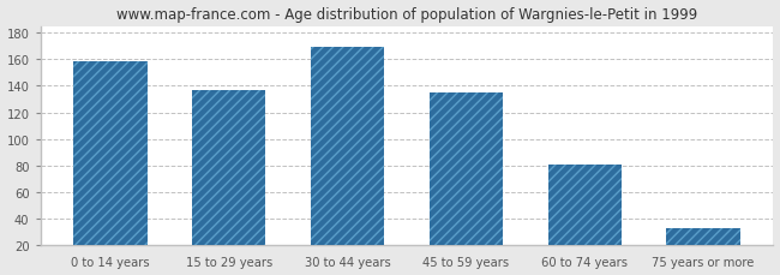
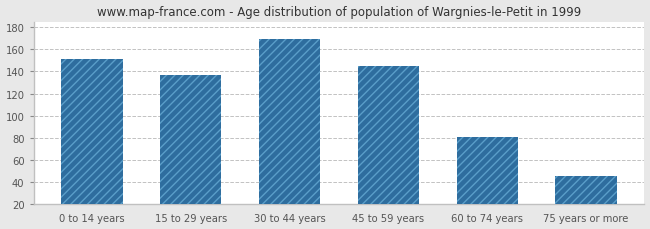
0 to 14 years: 158 -> 151
45 to 59 years: 135 -> 145
75 years or more: 33 -> 46
